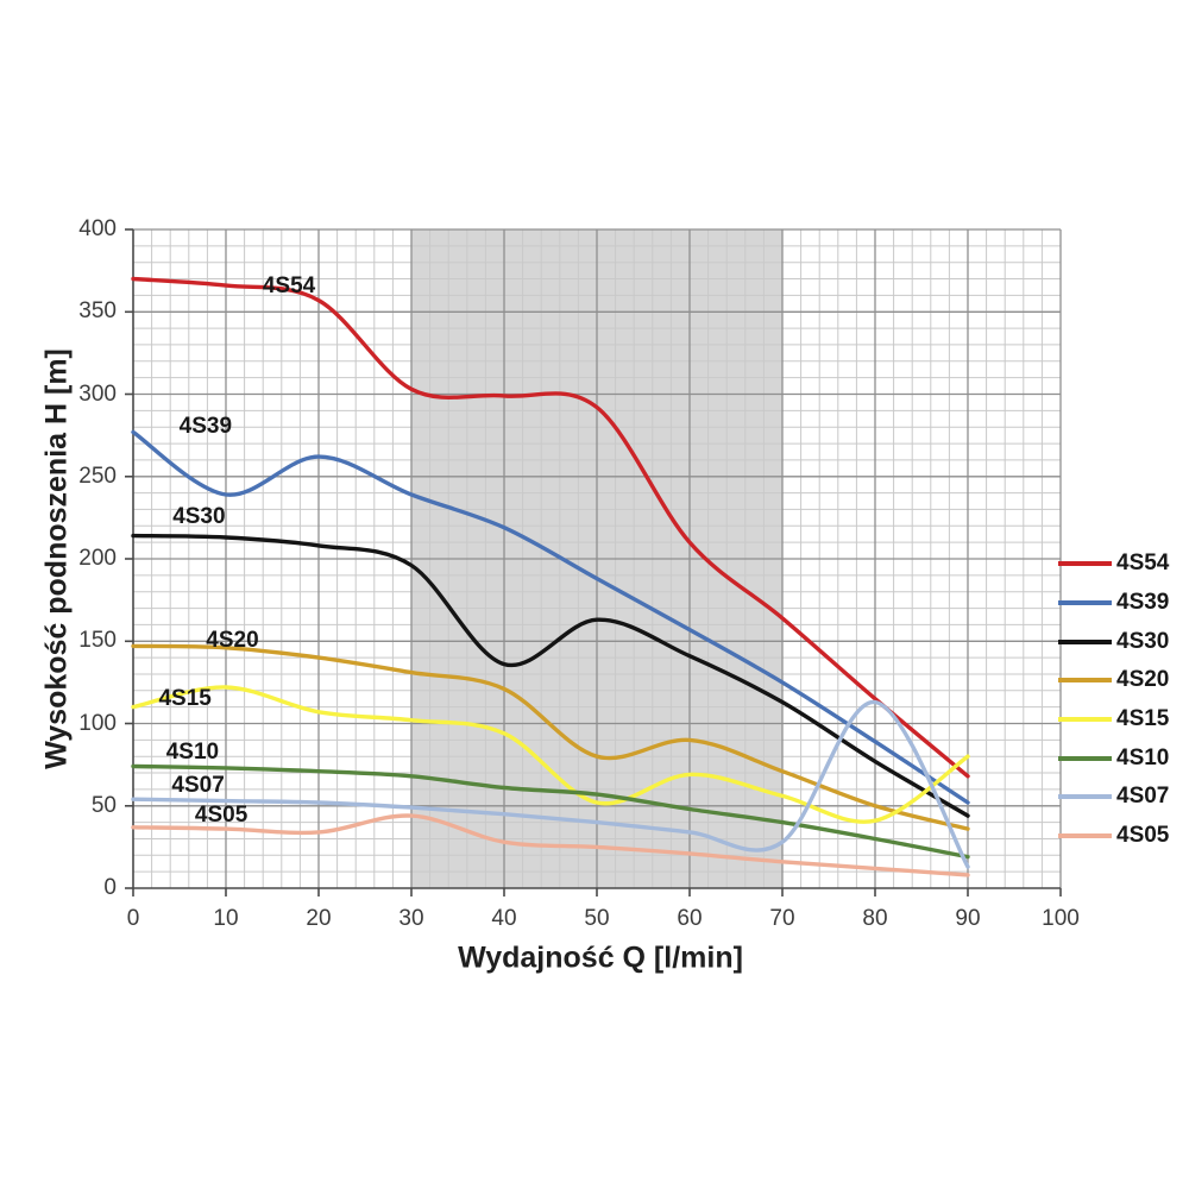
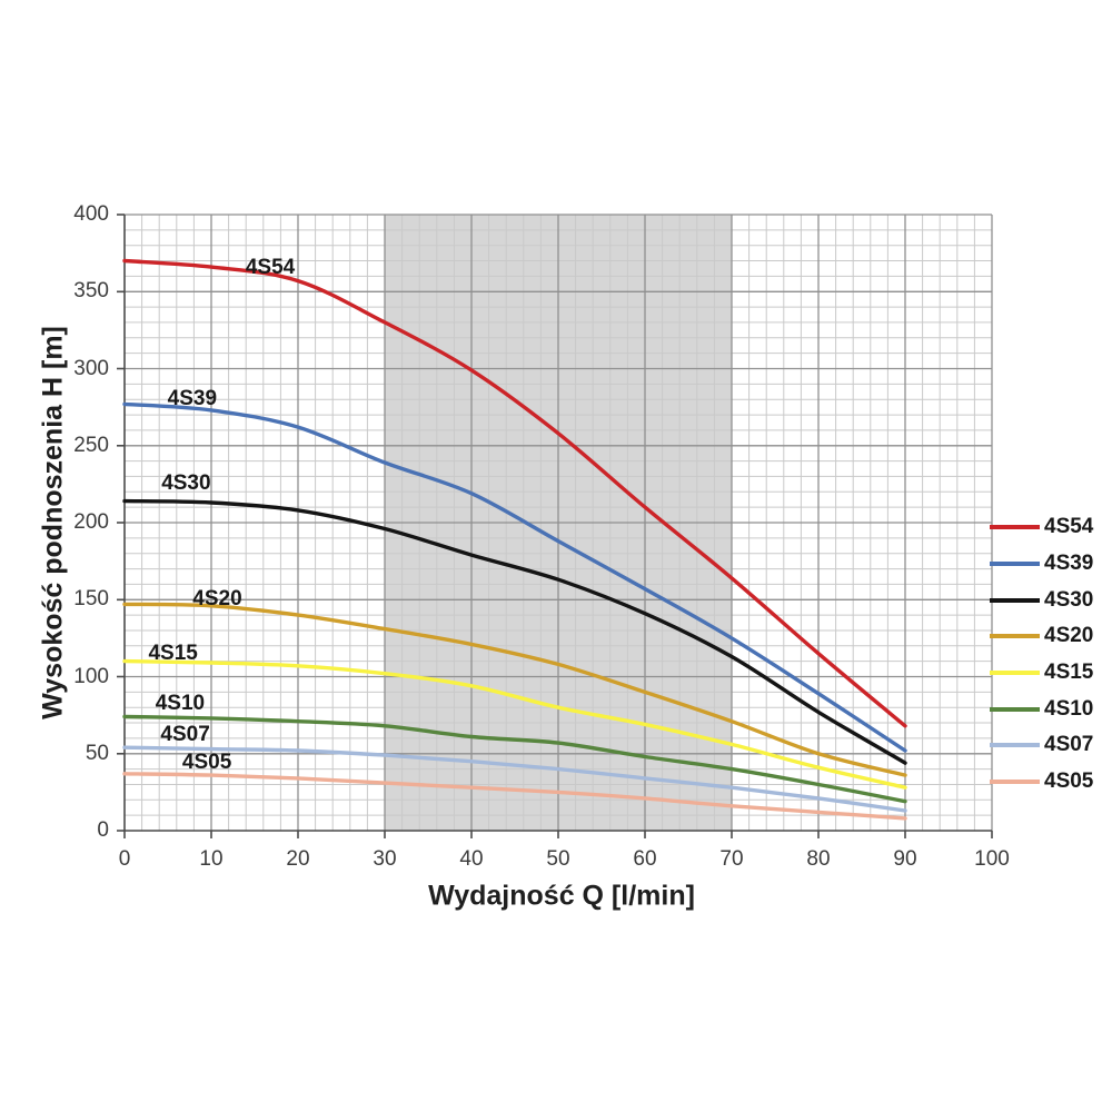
4S39/10: 239 -> 273
4S15/10: 122 -> 109
4S54/30: 303 -> 330
4S05/30: 44 -> 31
4S30/40: 136 -> 179
4S54/50: 292 -> 258
4S20/50: 80 -> 108
4S15/50: 52 -> 80
4S07/80: 113 -> 21
4S15/90: 80 -> 28
